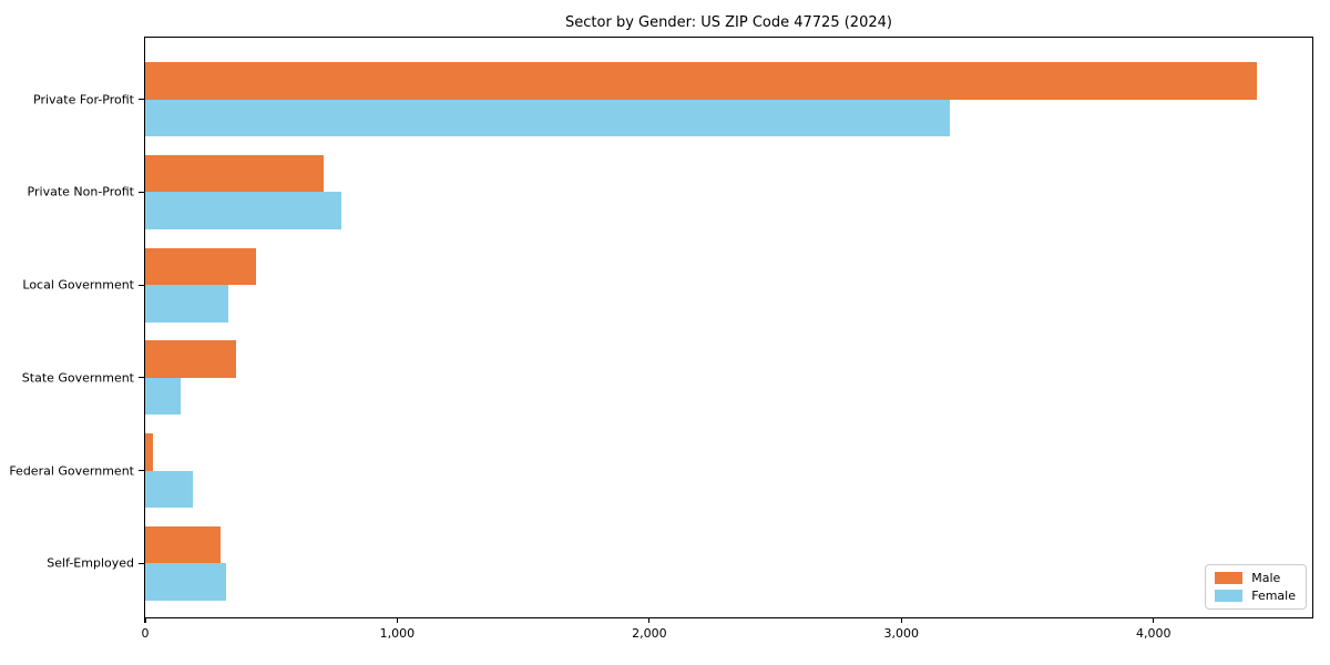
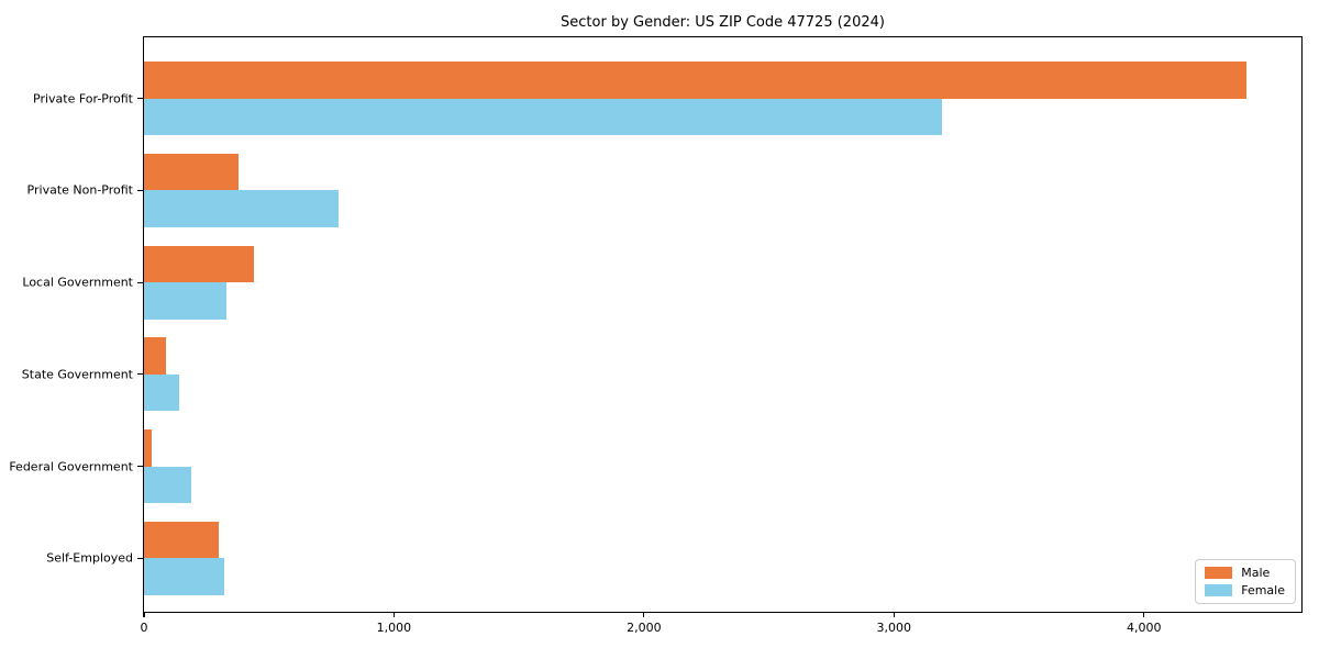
Male/Private Non-Profit: 710 -> 380
Male/State Government: 360 -> 90
